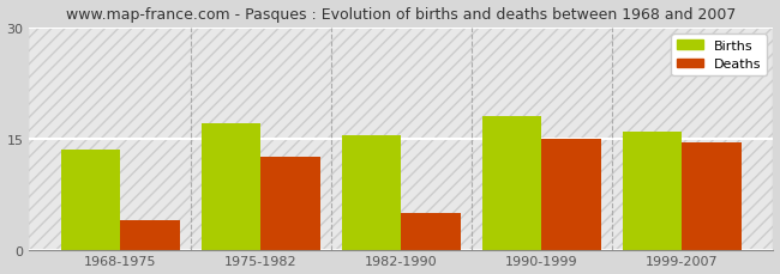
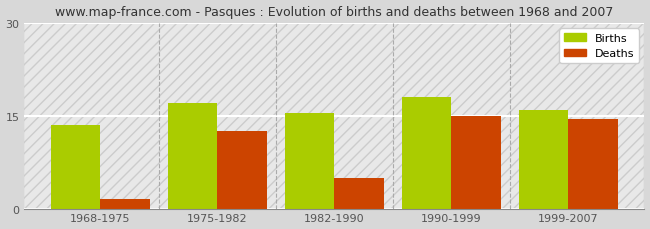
Deaths/1968-1975: 4.0 -> 1.6
